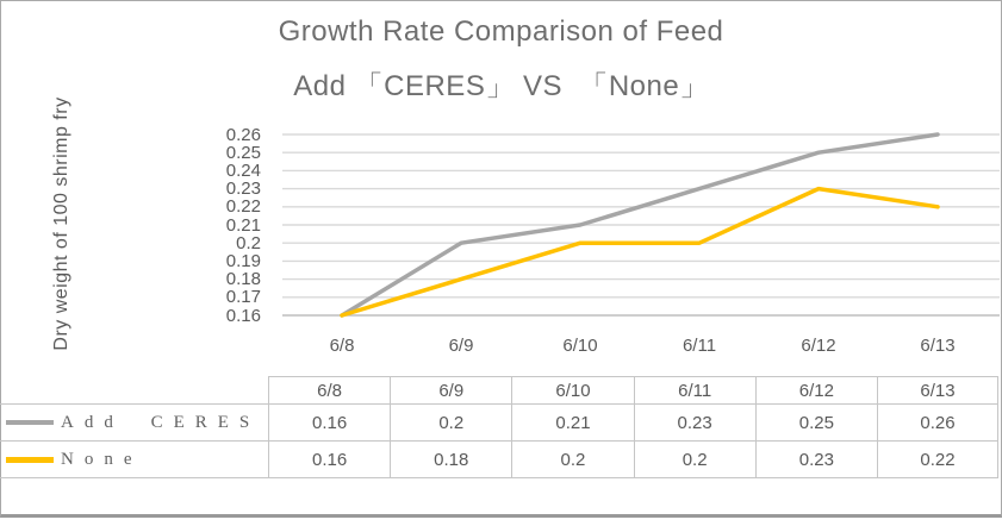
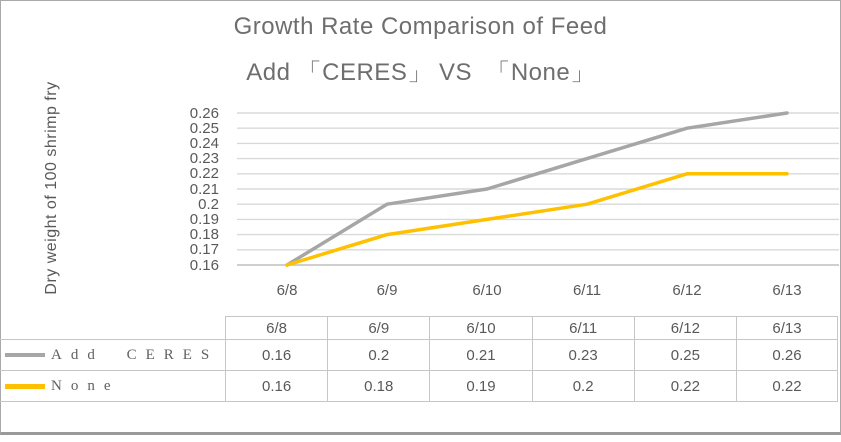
None/6/10: 0.2 -> 0.19
None/6/12: 0.23 -> 0.22
